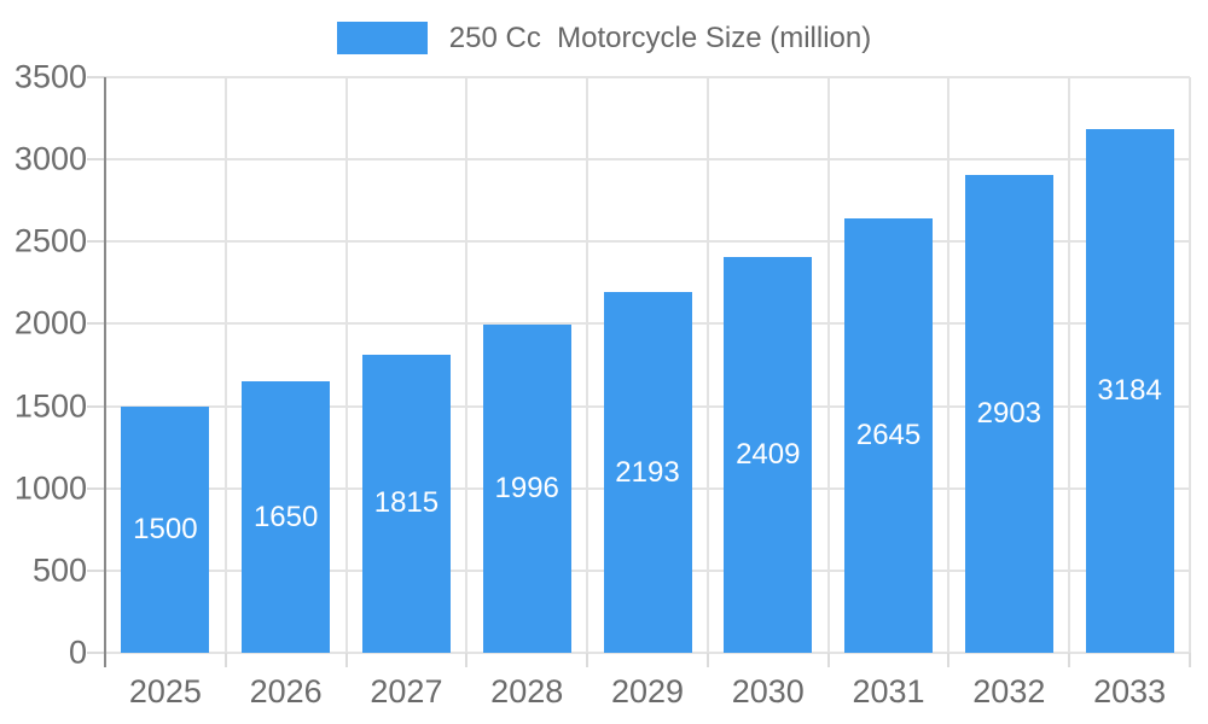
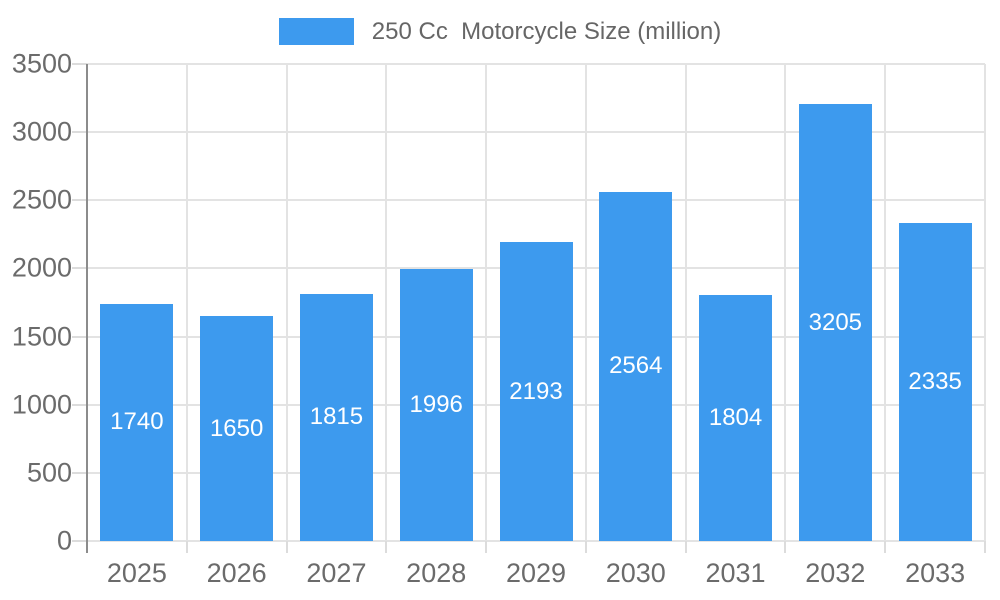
2025: 1500 -> 1740
2030: 2409 -> 2564
2031: 2645 -> 1804
2032: 2903 -> 3205
2033: 3184 -> 2335
